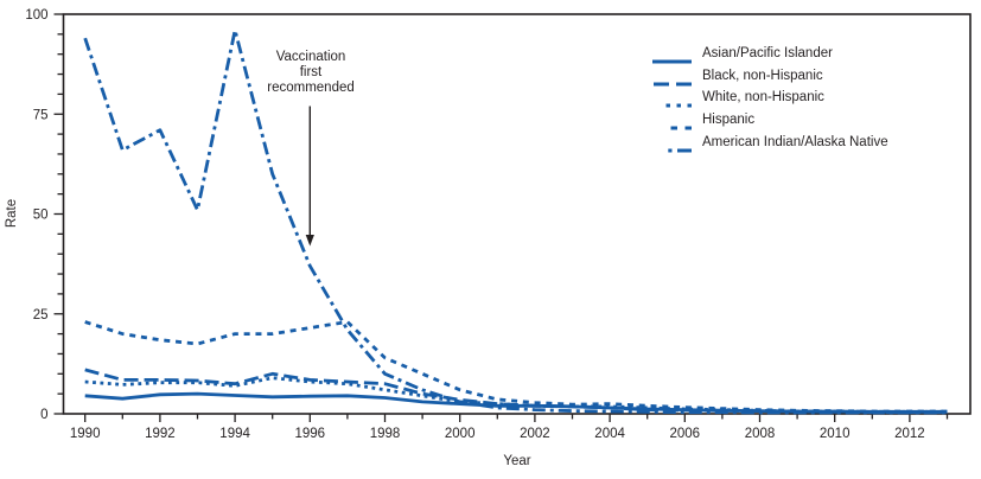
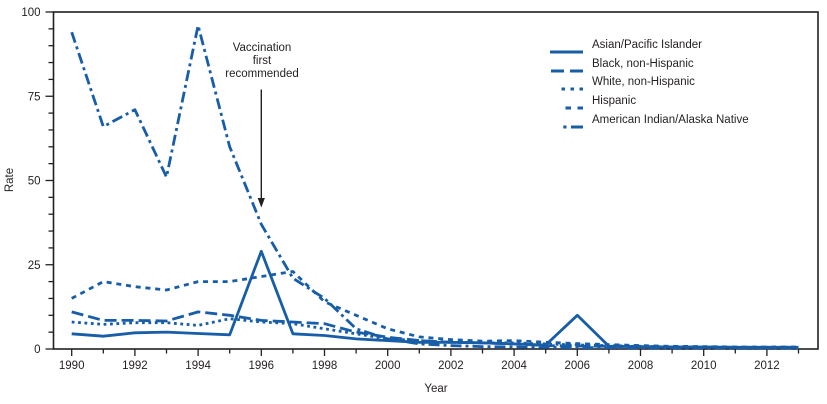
Hispanic/1990: 23 -> 15
Black, non-Hispanic/1994: 8 -> 11
Asian/Pacific Islander/1996: 4 -> 29
American Indian/Alaska Native/1998: 10 -> 15
Asian/Pacific Islander/2006: 1 -> 10
